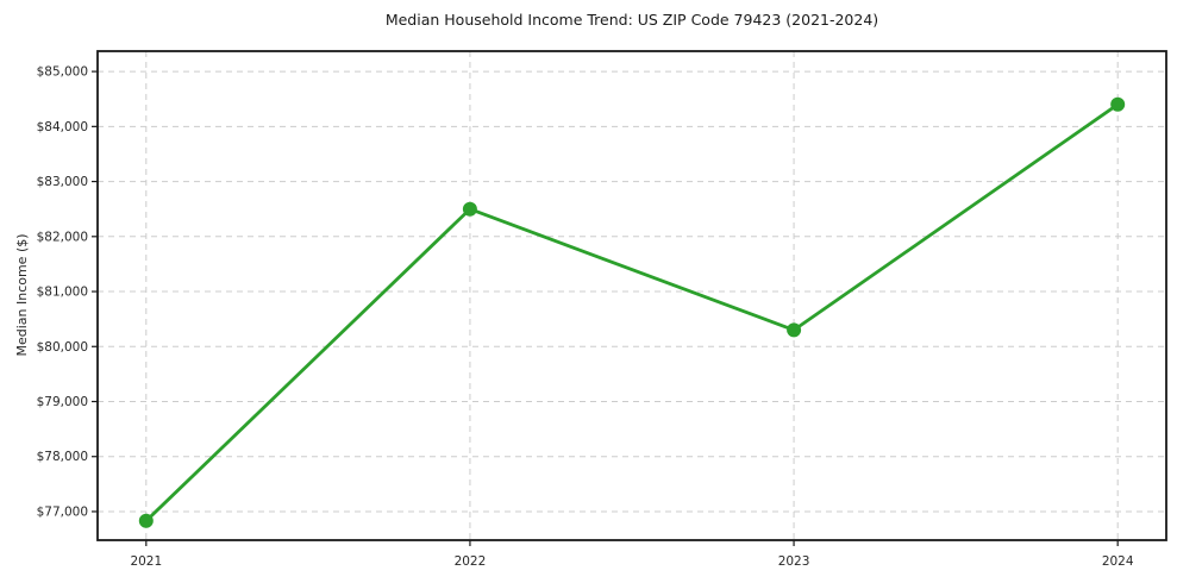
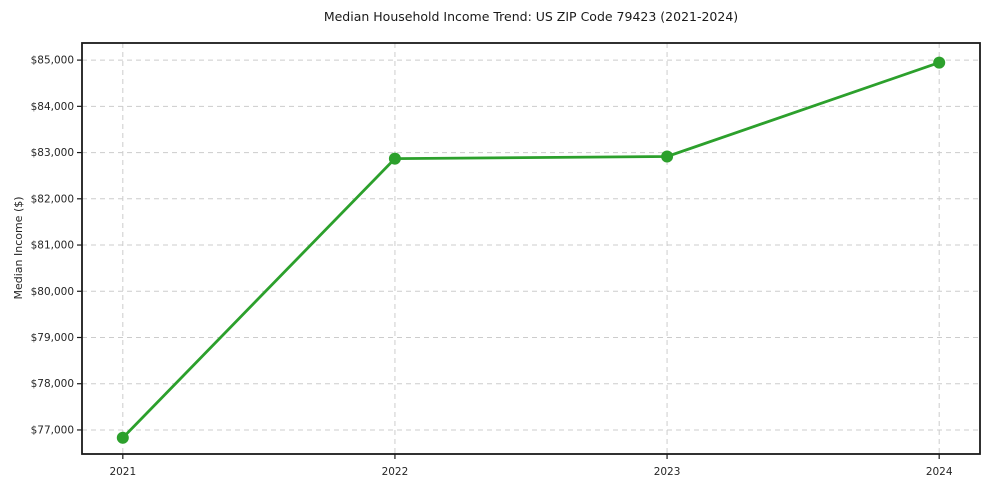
2022: $82500 -> $82900
2023: $80300 -> $82900
2024: $84400 -> $84900
